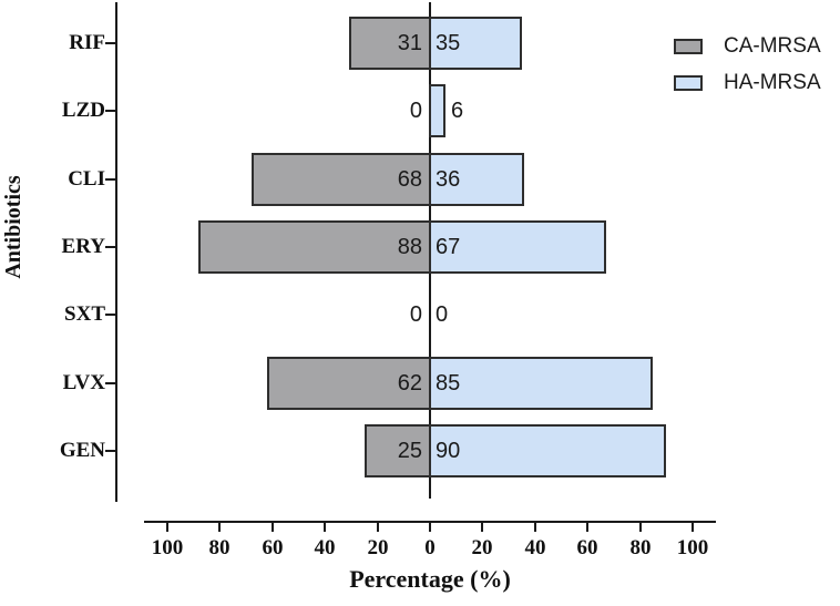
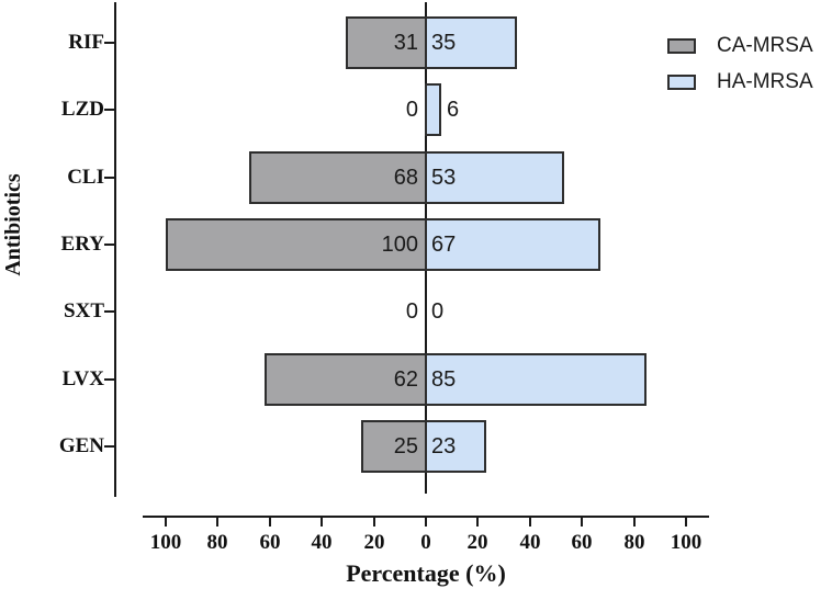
HA-MRSA/CLI: 36 -> 53
CA-MRSA/ERY: 88 -> 100
HA-MRSA/GEN: 90 -> 23
